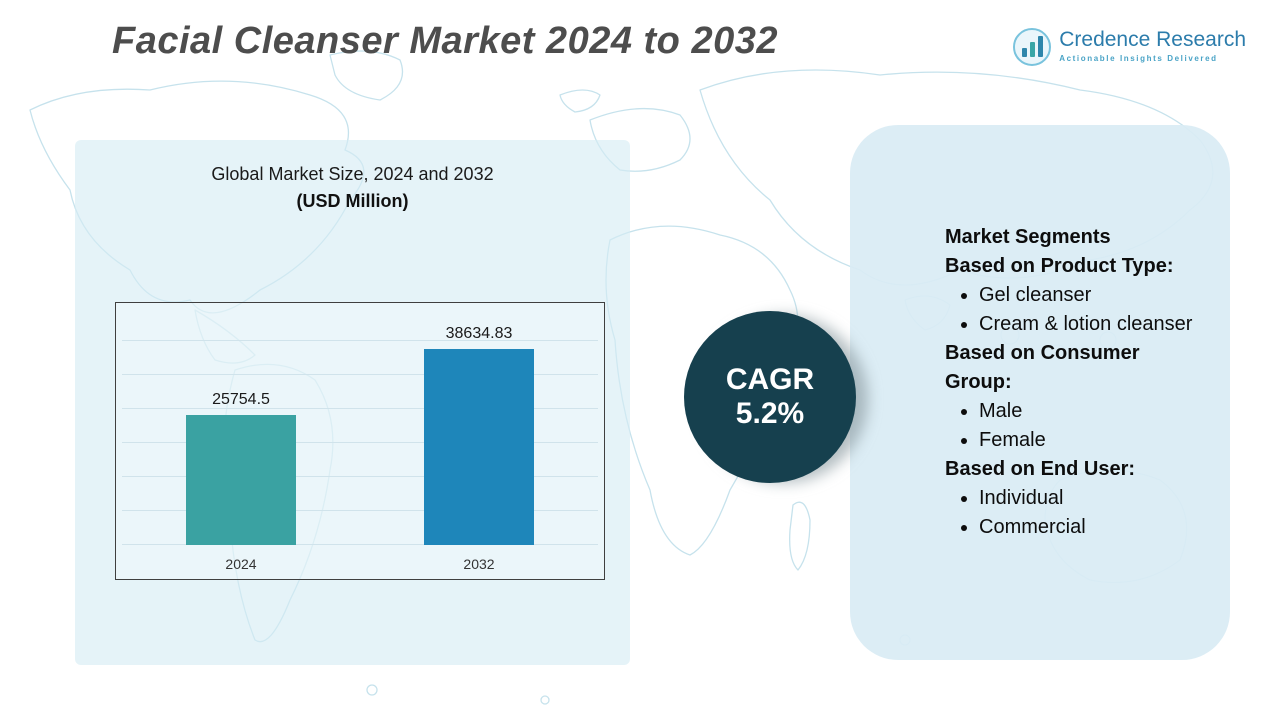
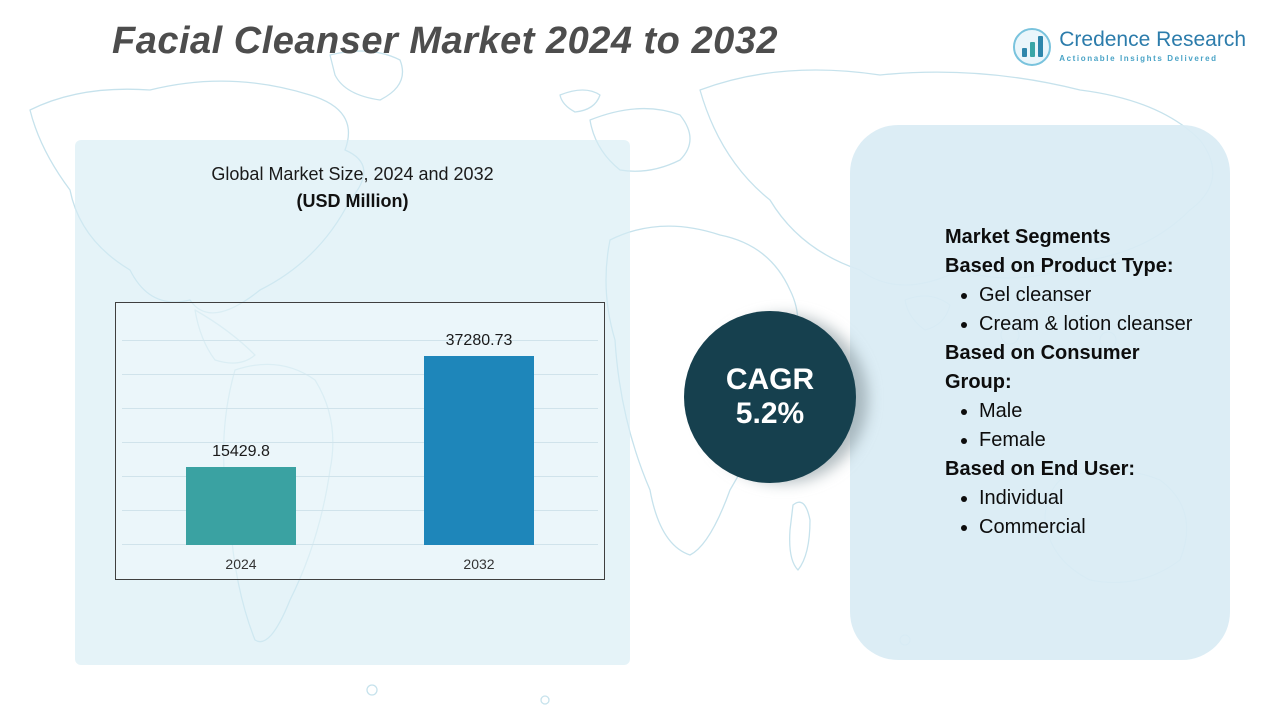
2024: 25754.5 -> 15429.8
2032: 38634.83 -> 37280.73
